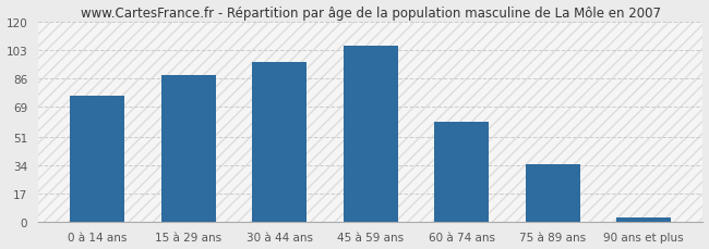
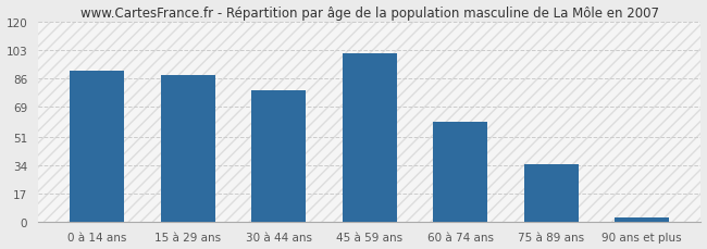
0 à 14 ans: 76 -> 91
30 à 44 ans: 96 -> 79
45 à 59 ans: 106 -> 101
